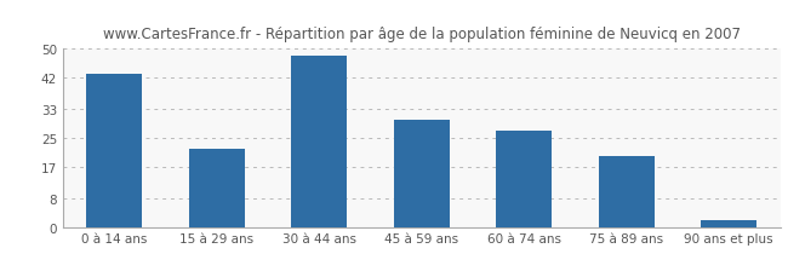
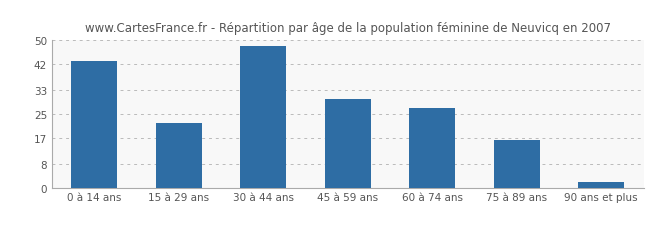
75 à 89 ans: 20 -> 16
